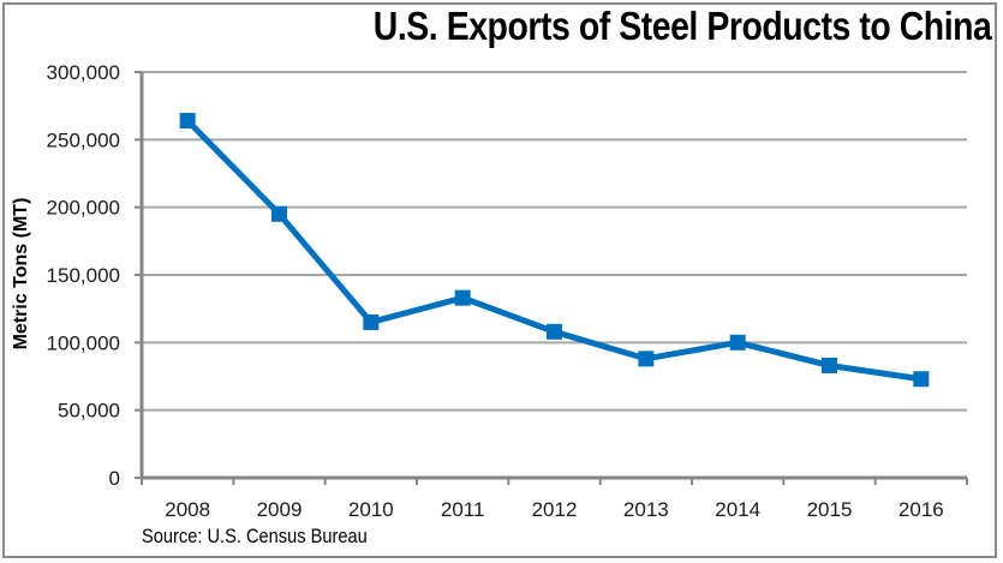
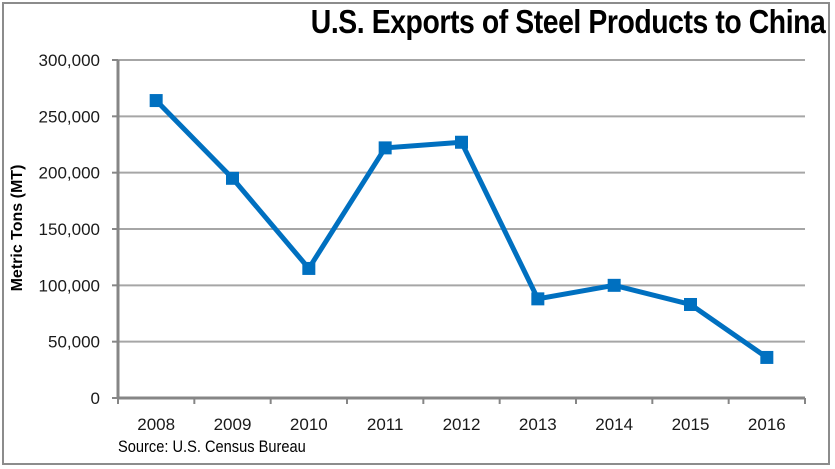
2011: 133000 -> 222000
2012: 108000 -> 227000
2016: 73000 -> 36000
